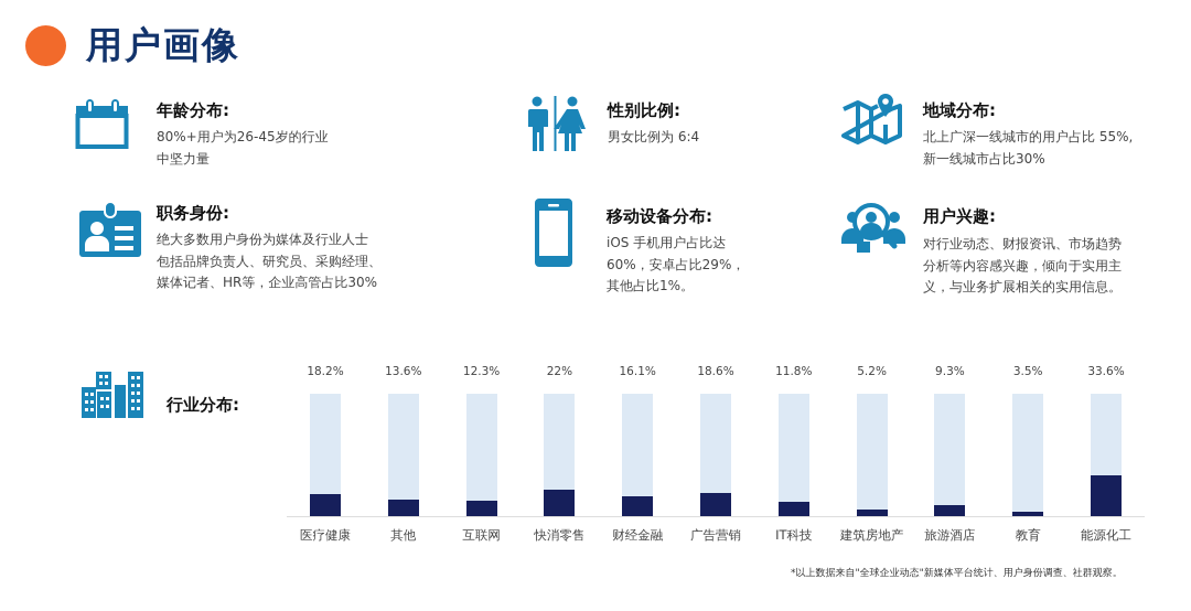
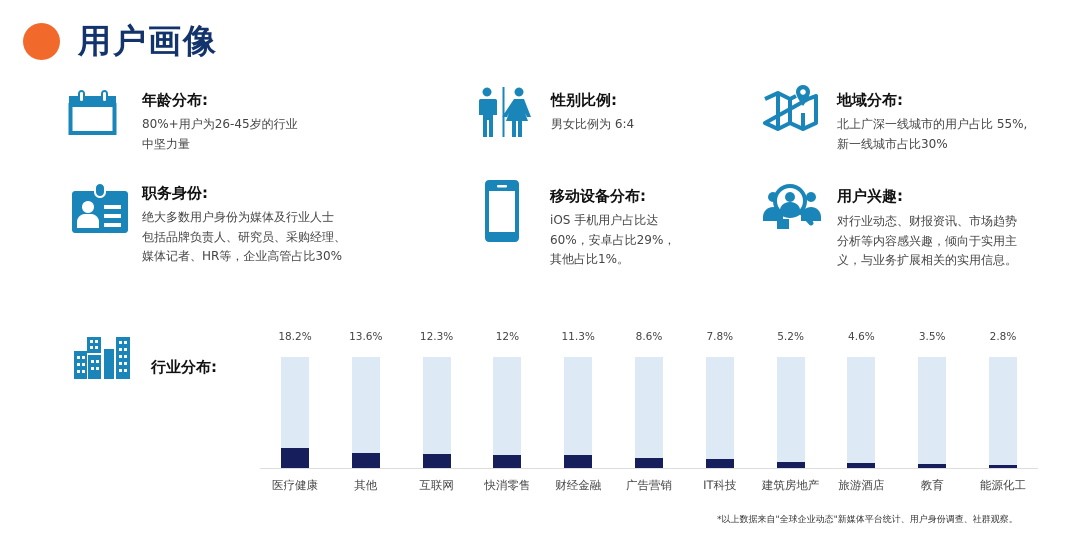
快消零售: 22% -> 12%
财经金融: 16.1% -> 11.3%
广告营销: 18.6% -> 8.6%
IT科技: 11.8% -> 7.8%
旅游酒店: 9.3% -> 4.6%
能源化工: 33.6% -> 2.8%
